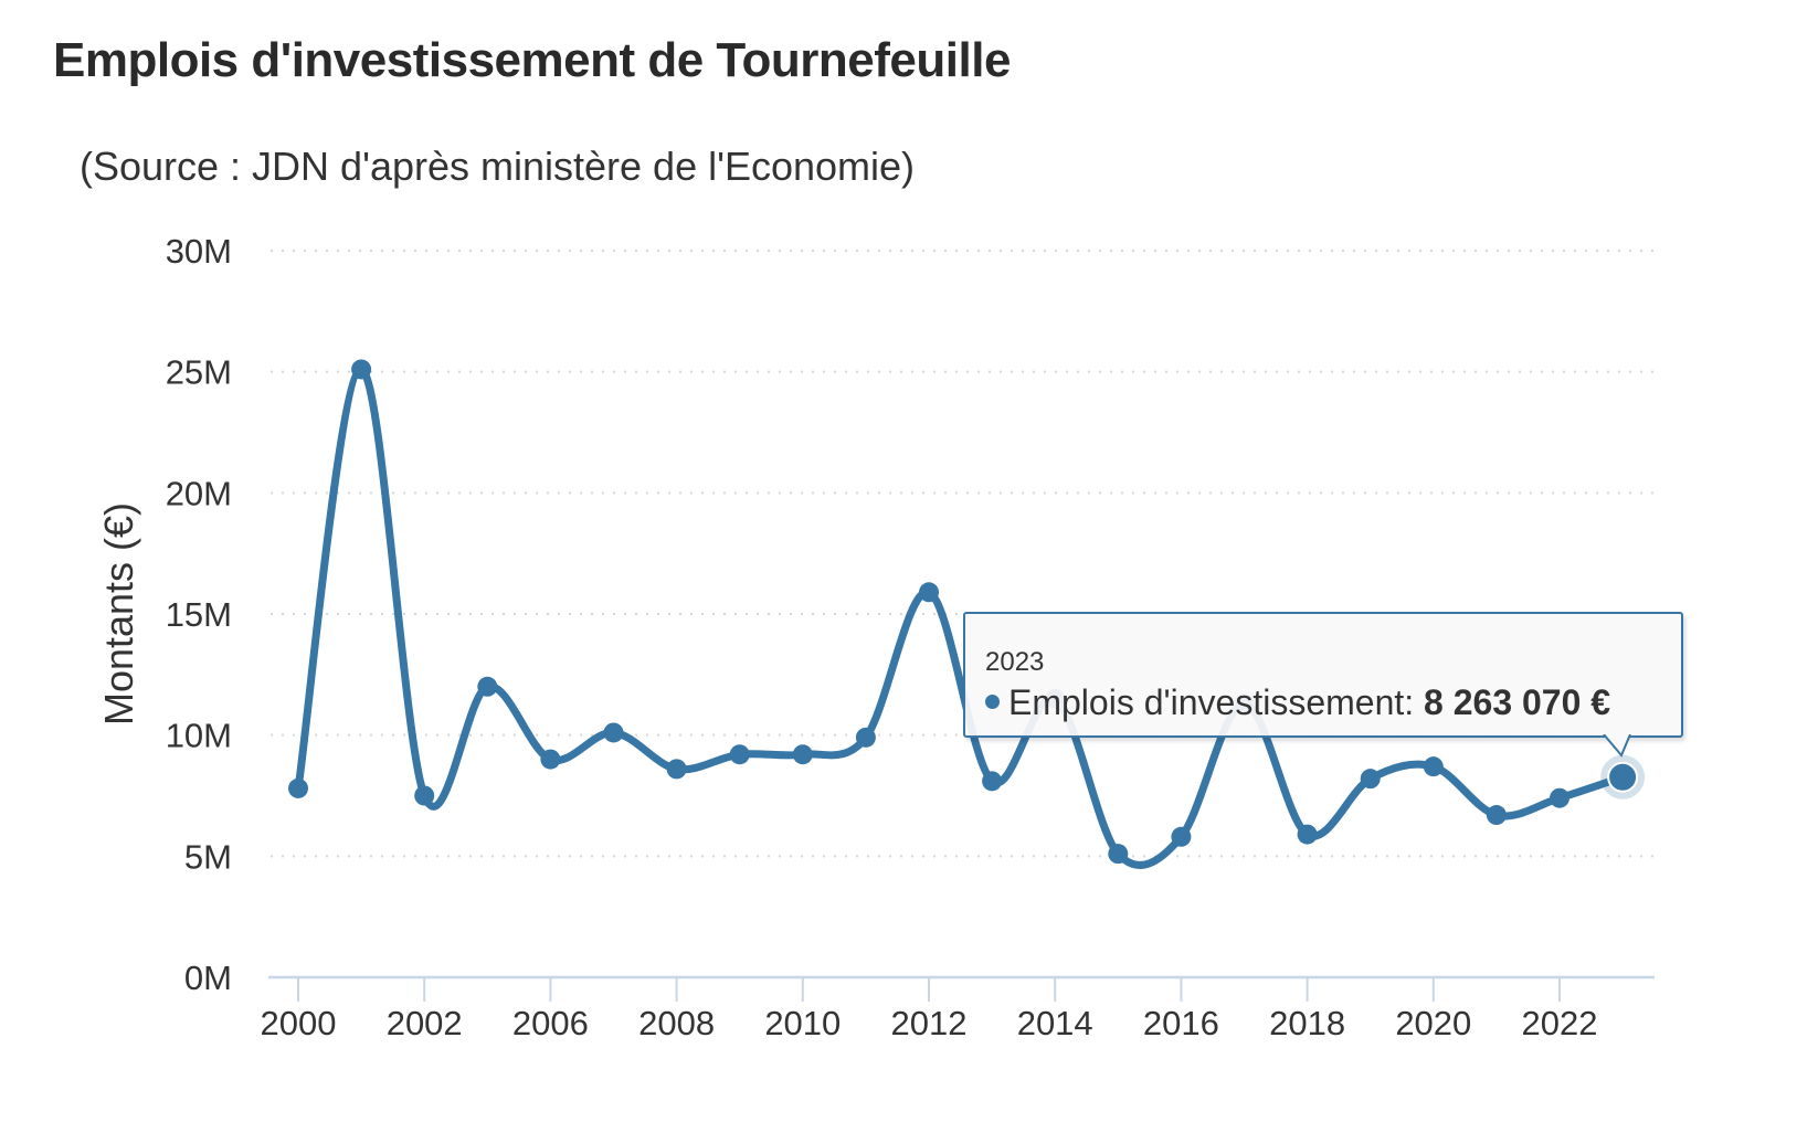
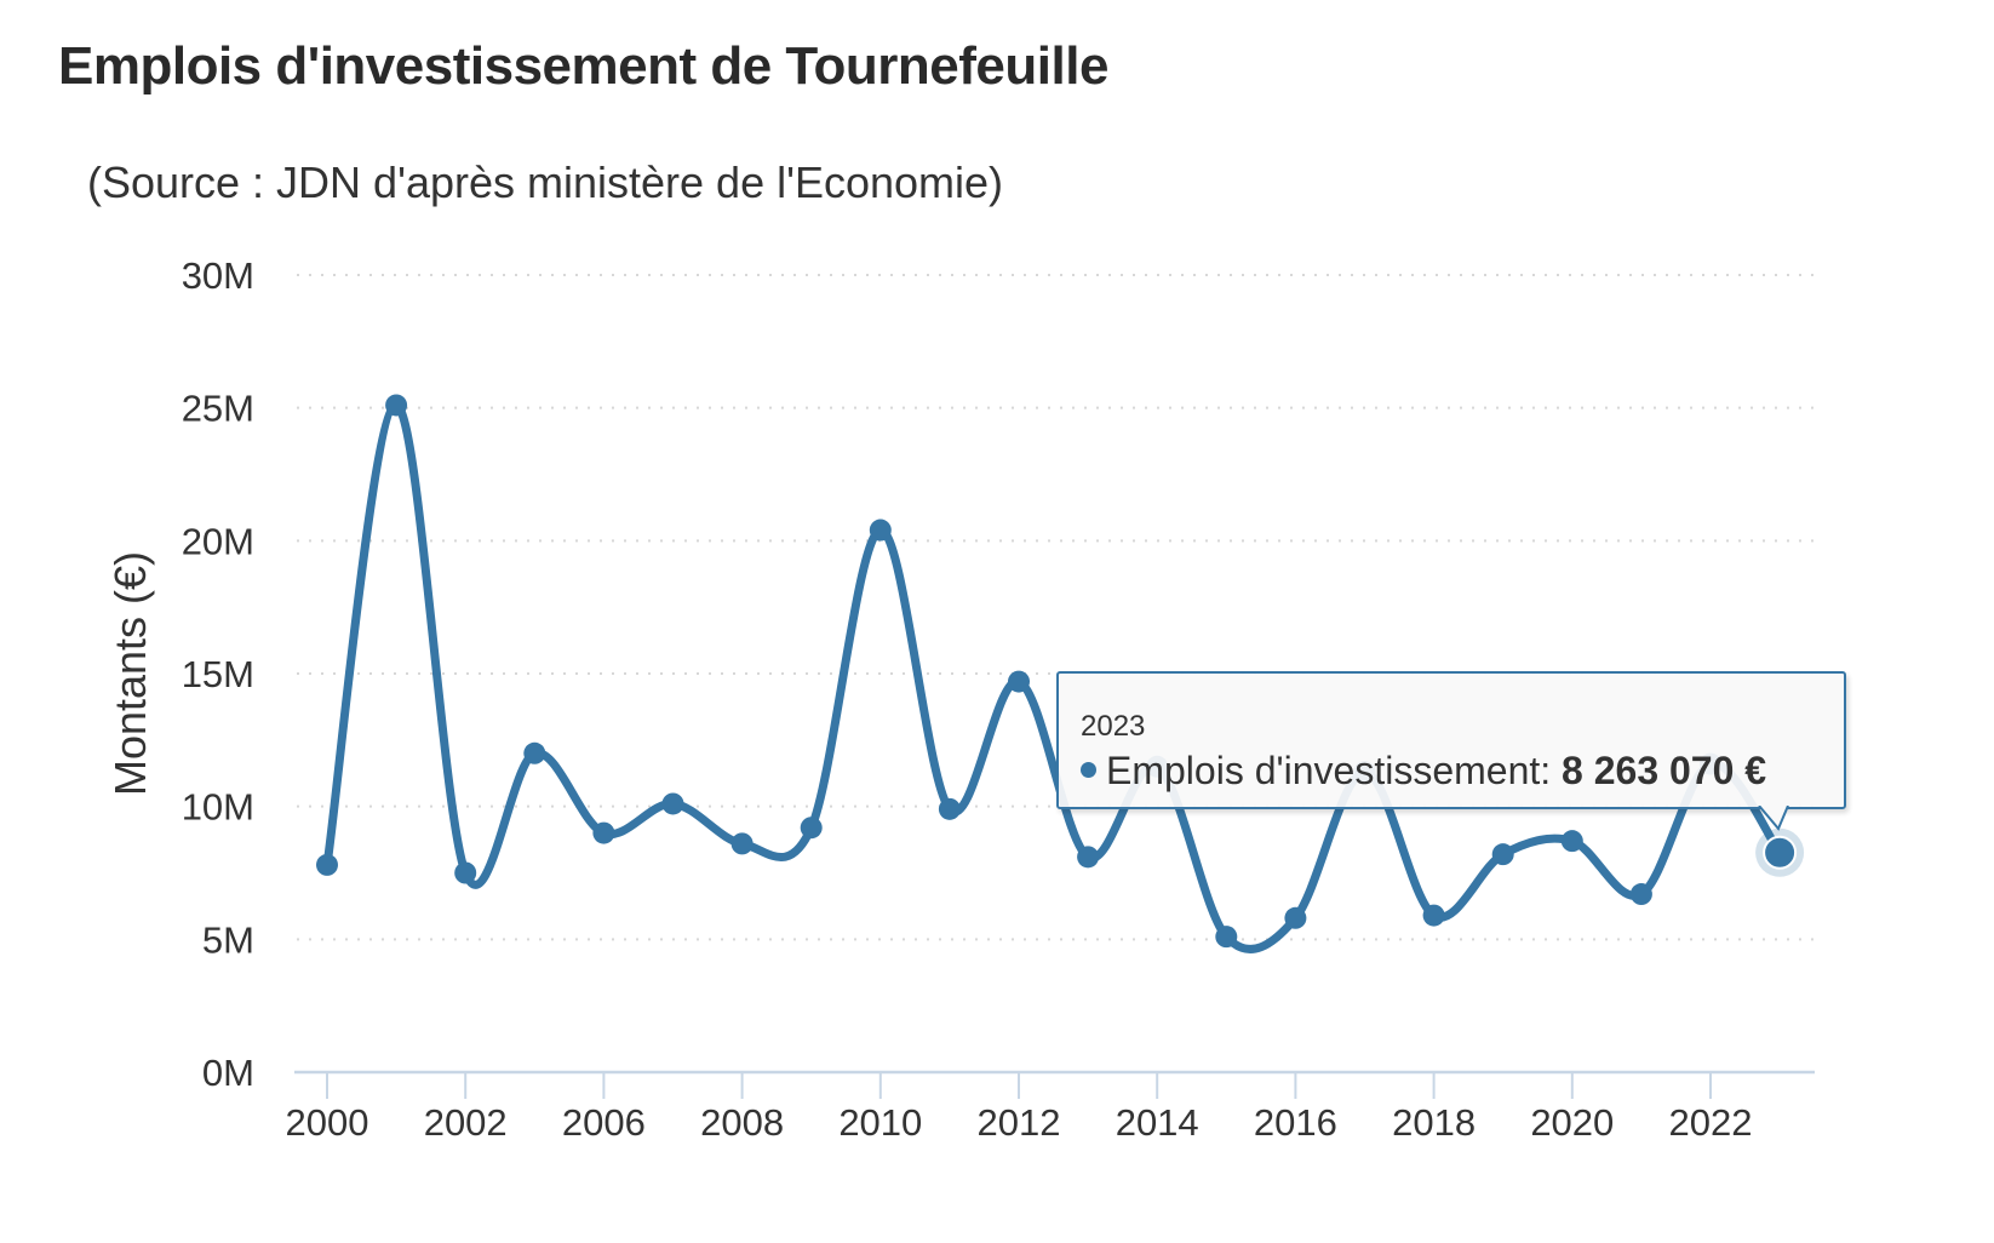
2010: 9.2M -> 20.4M
2012: 15.9M -> 14.7M
2022: 7.4M -> 11.6M
